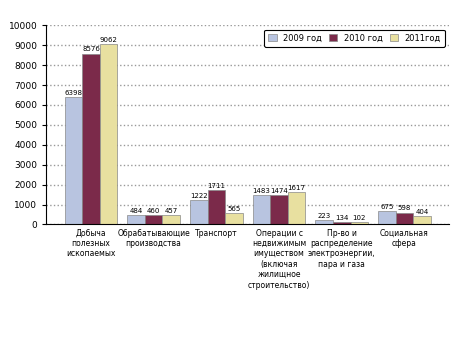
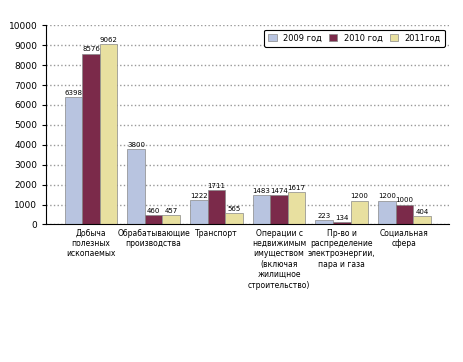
2009 год/Обрабатывающие производства: 500 -> 3800
2011год/Пр-во и распределение электроэнергии, пара и газа: 100 -> 1200
2009 год/Социальная сфера: 700 -> 1200
2010 год/Социальная сфера: 600 -> 1000
